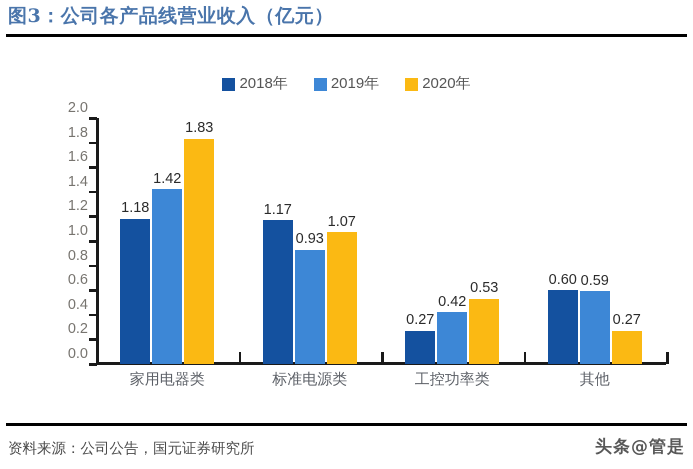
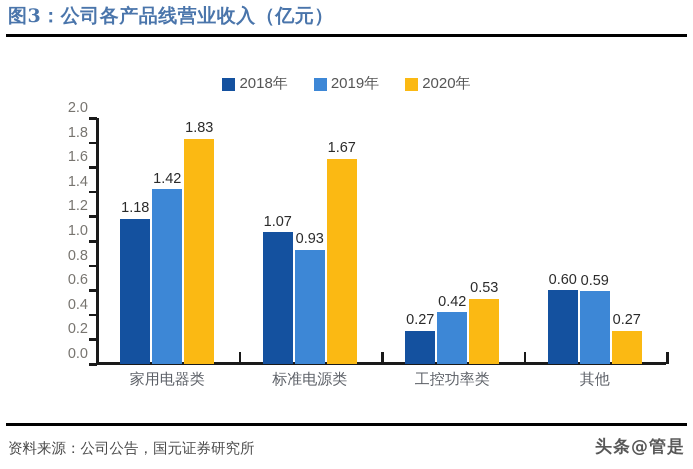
2018年/标准电源类: 1.17 -> 1.07
2020年/标准电源类: 1.07 -> 1.67
